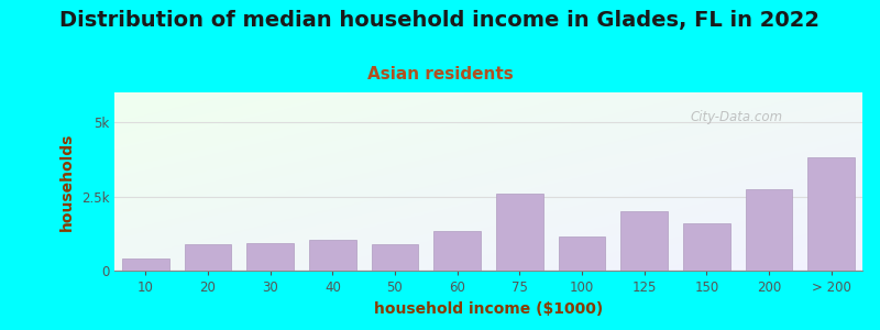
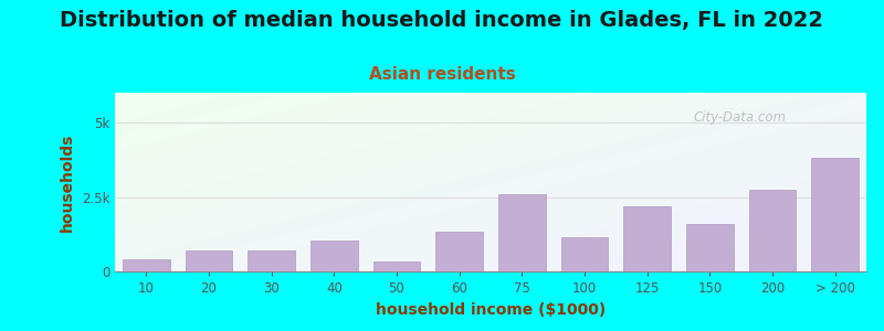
20: 0.90k -> 0.70k
30: 0.92k -> 0.70k
50: 0.88k -> 0.35k
125: 2.00k -> 2.20k
